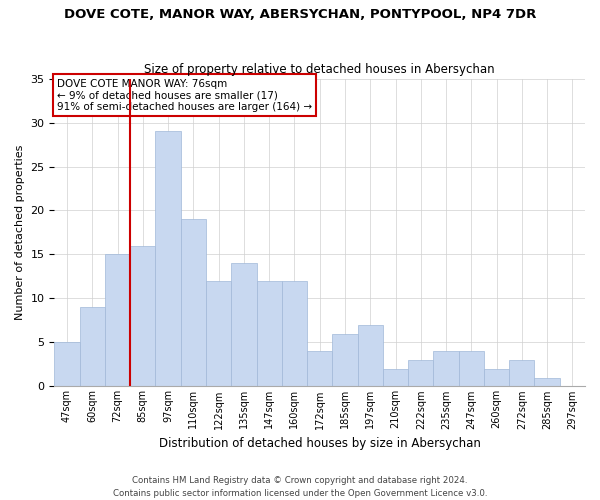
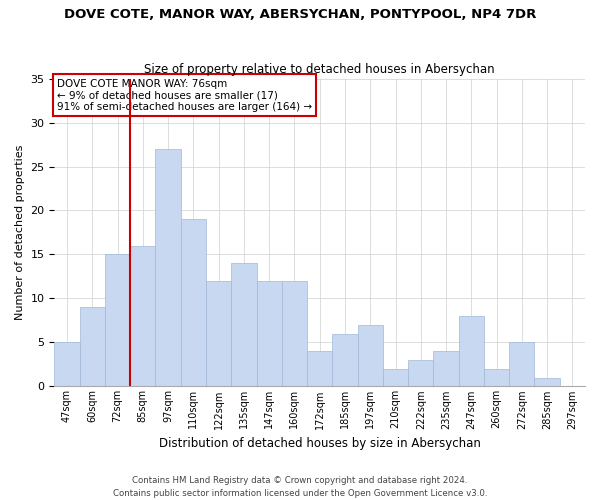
97sqm: 29 -> 27
247sqm: 4 -> 8
272sqm: 3 -> 5
